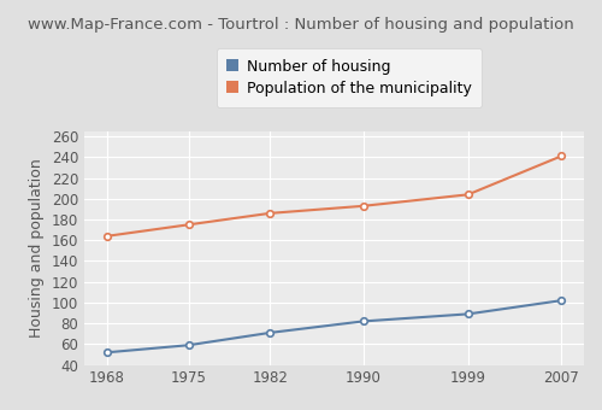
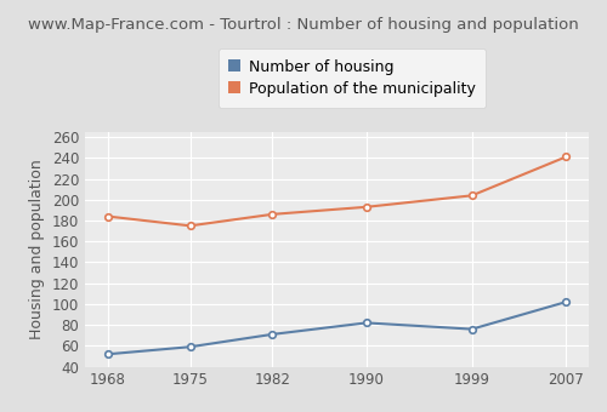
Population of the municipality/1968: 164 -> 184
Number of housing/1999: 89 -> 76
